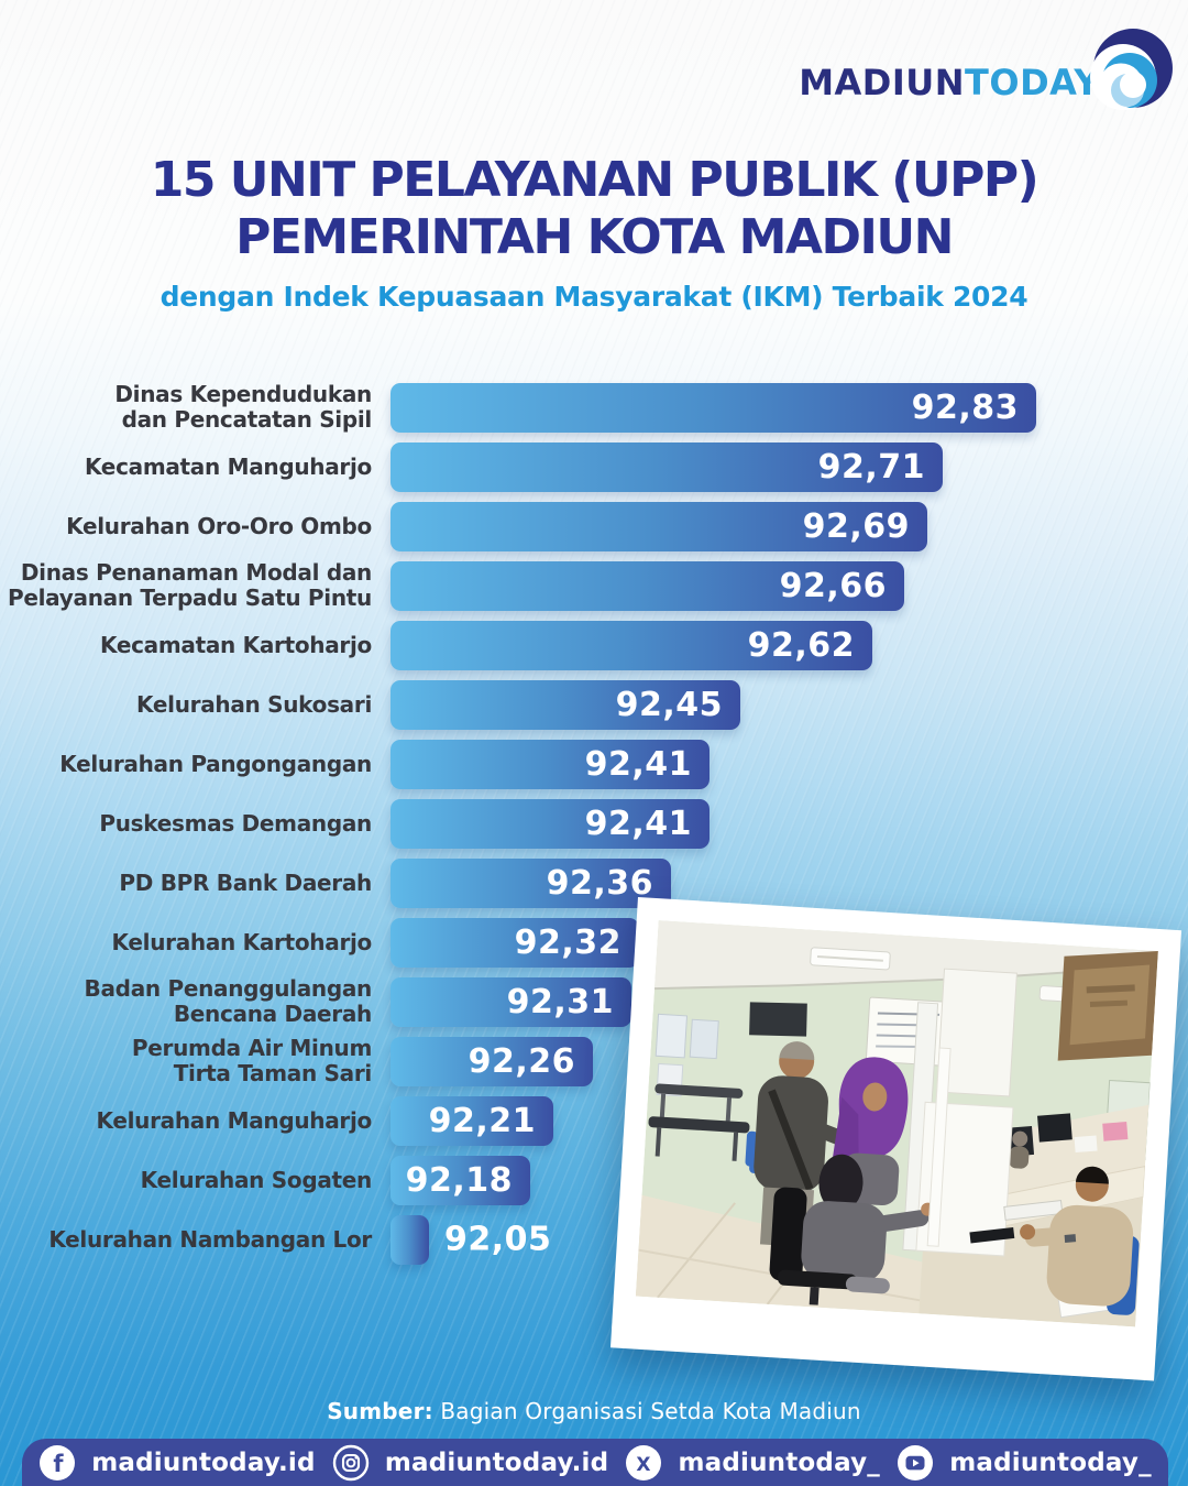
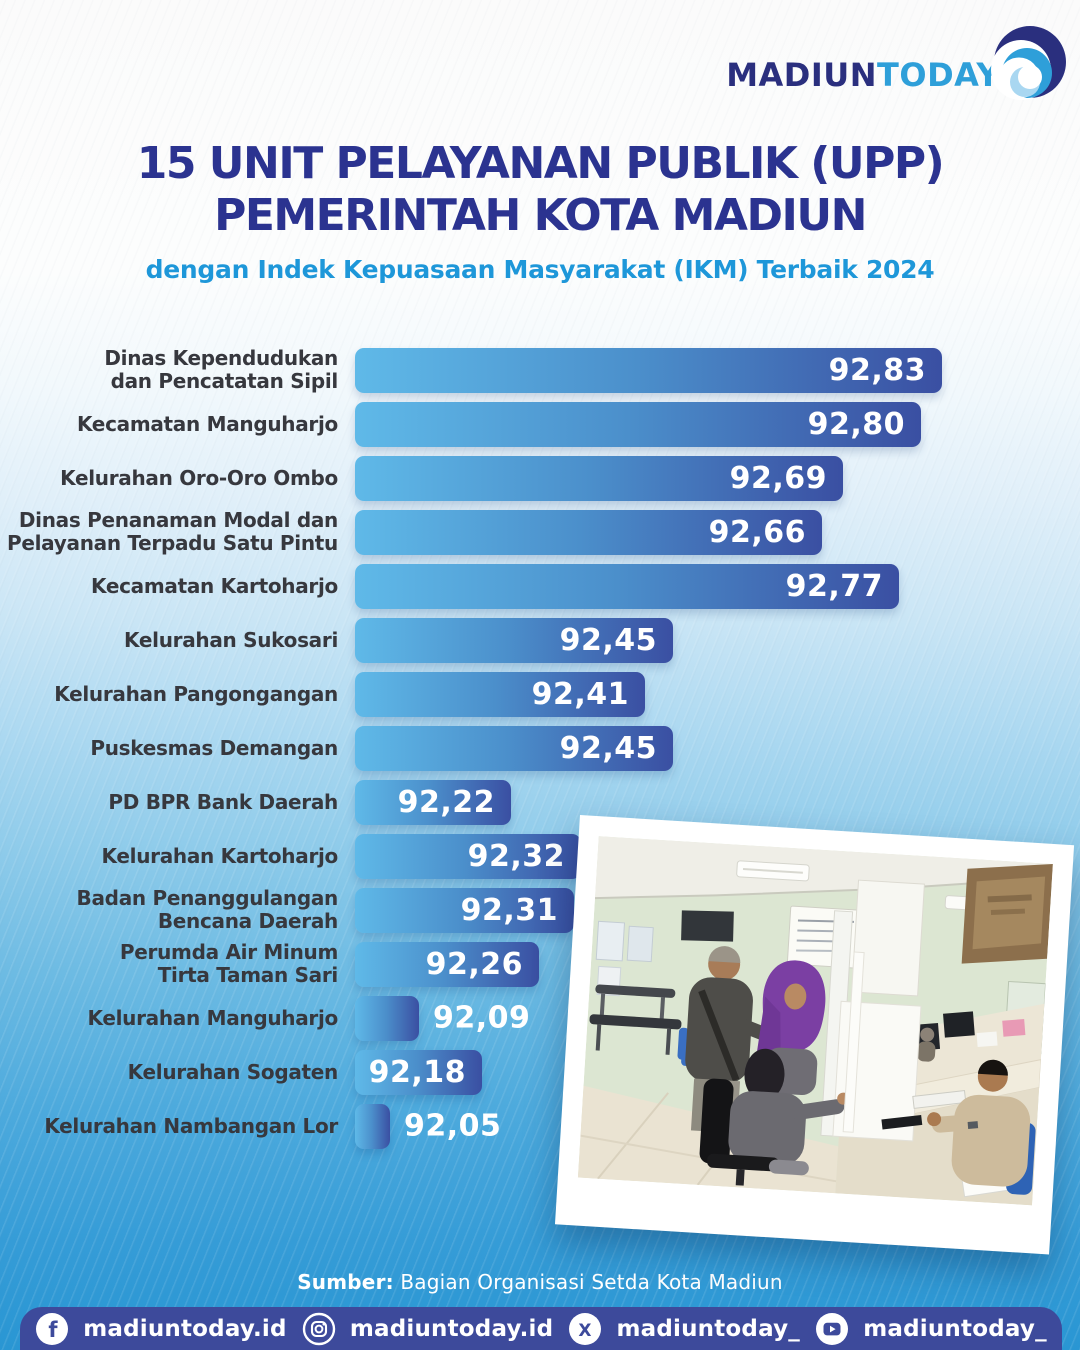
Kecamatan Manguharjo: 92,71 -> 92,80
Kecamatan Kartoharjo: 92,62 -> 92,77
Puskesmas Demangan: 92,41 -> 92,45
PD BPR Bank Daerah: 92,36 -> 92,22
Kelurahan Manguharjo: 92,21 -> 92,09
